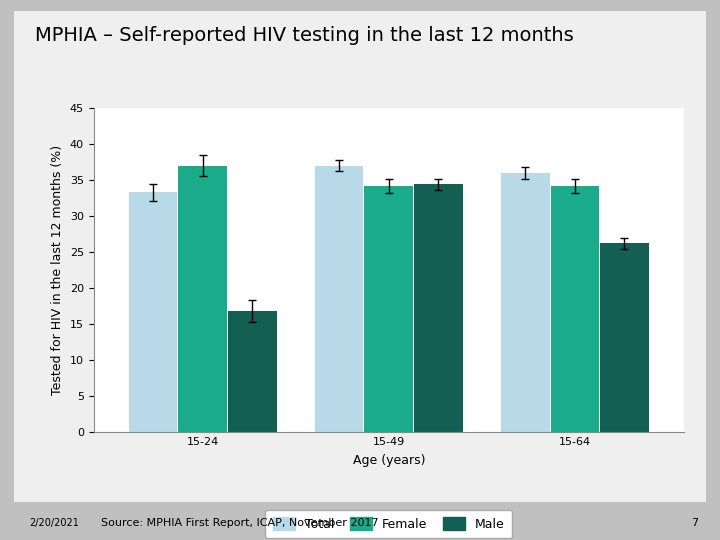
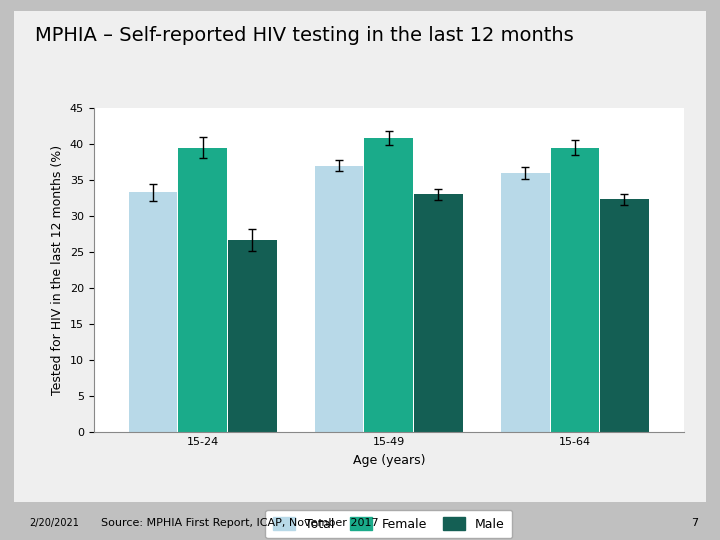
Female/15-24: 37.0 -> 39.5
Male/15-24: 16.8 -> 26.7
Female/15-49: 34.2 -> 40.8
Male/15-49: 34.4 -> 33.0
Female/15-64: 34.2 -> 39.5
Male/15-64: 26.2 -> 32.3
